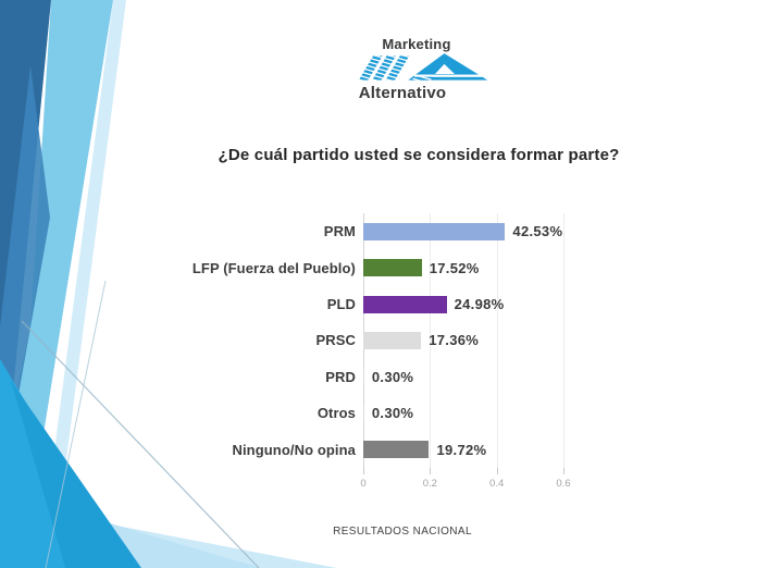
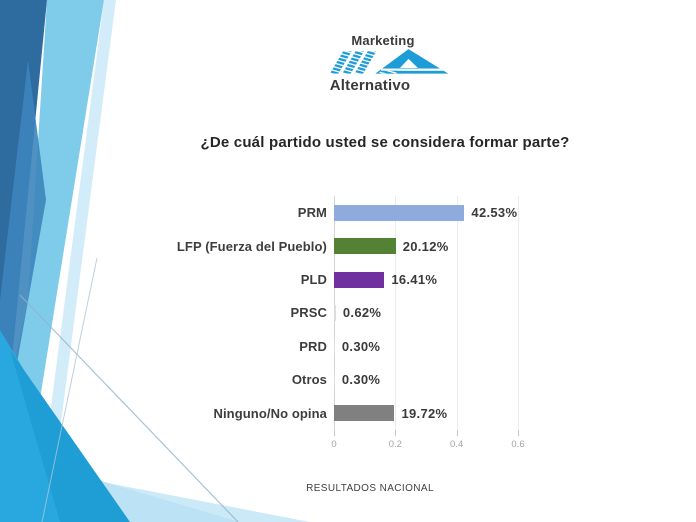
LFP (Fuerza del Pueblo): 17.52% -> 20.12%
PLD: 24.98% -> 16.41%
PRSC: 17.36% -> 0.62%
